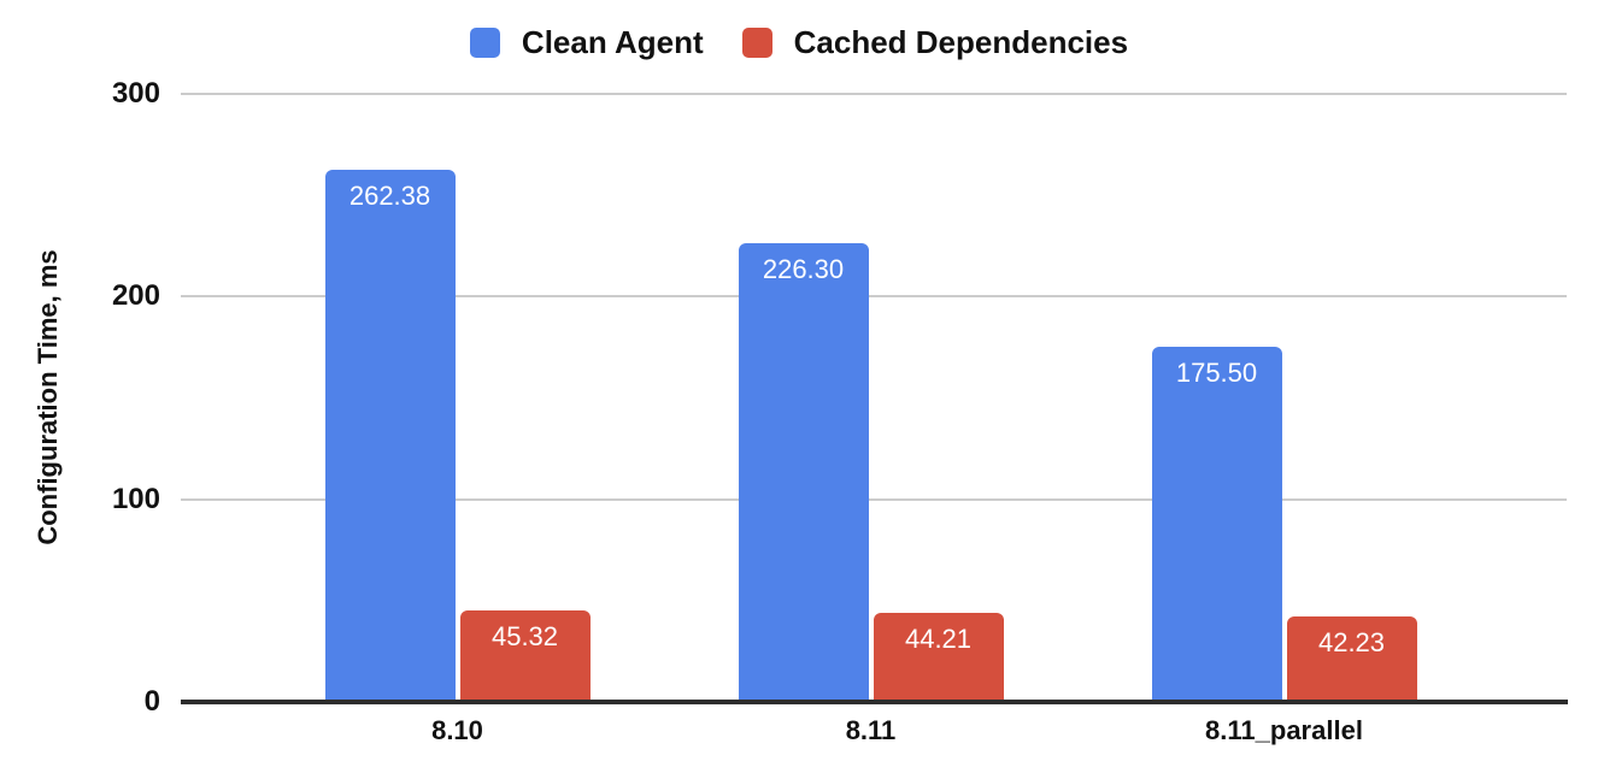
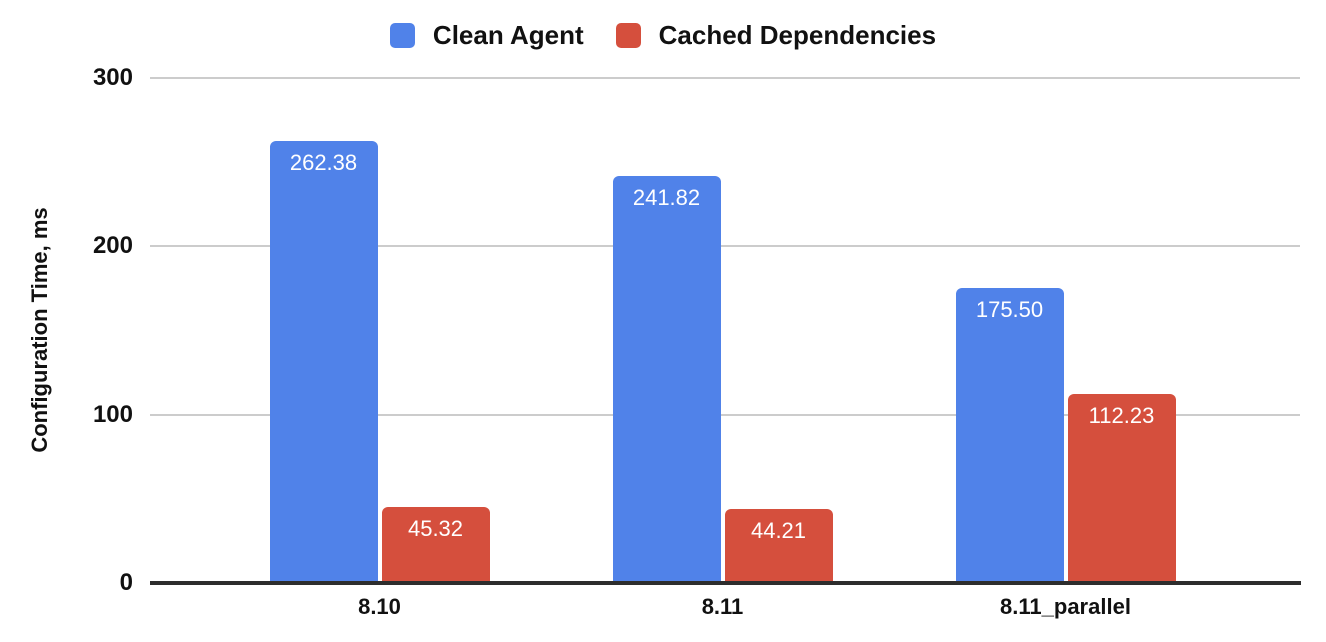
Clean Agent/8.11: 226.30 -> 241.82
Cached Dependencies/8.11_parallel: 42.23 -> 112.23
